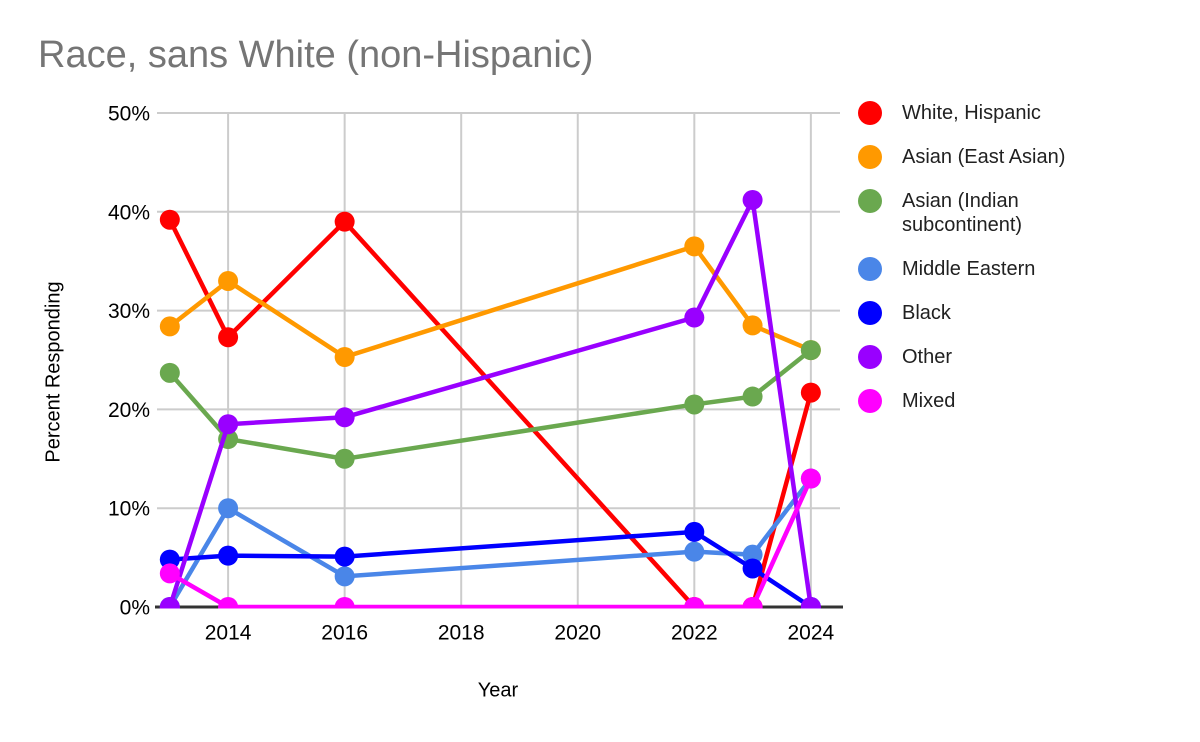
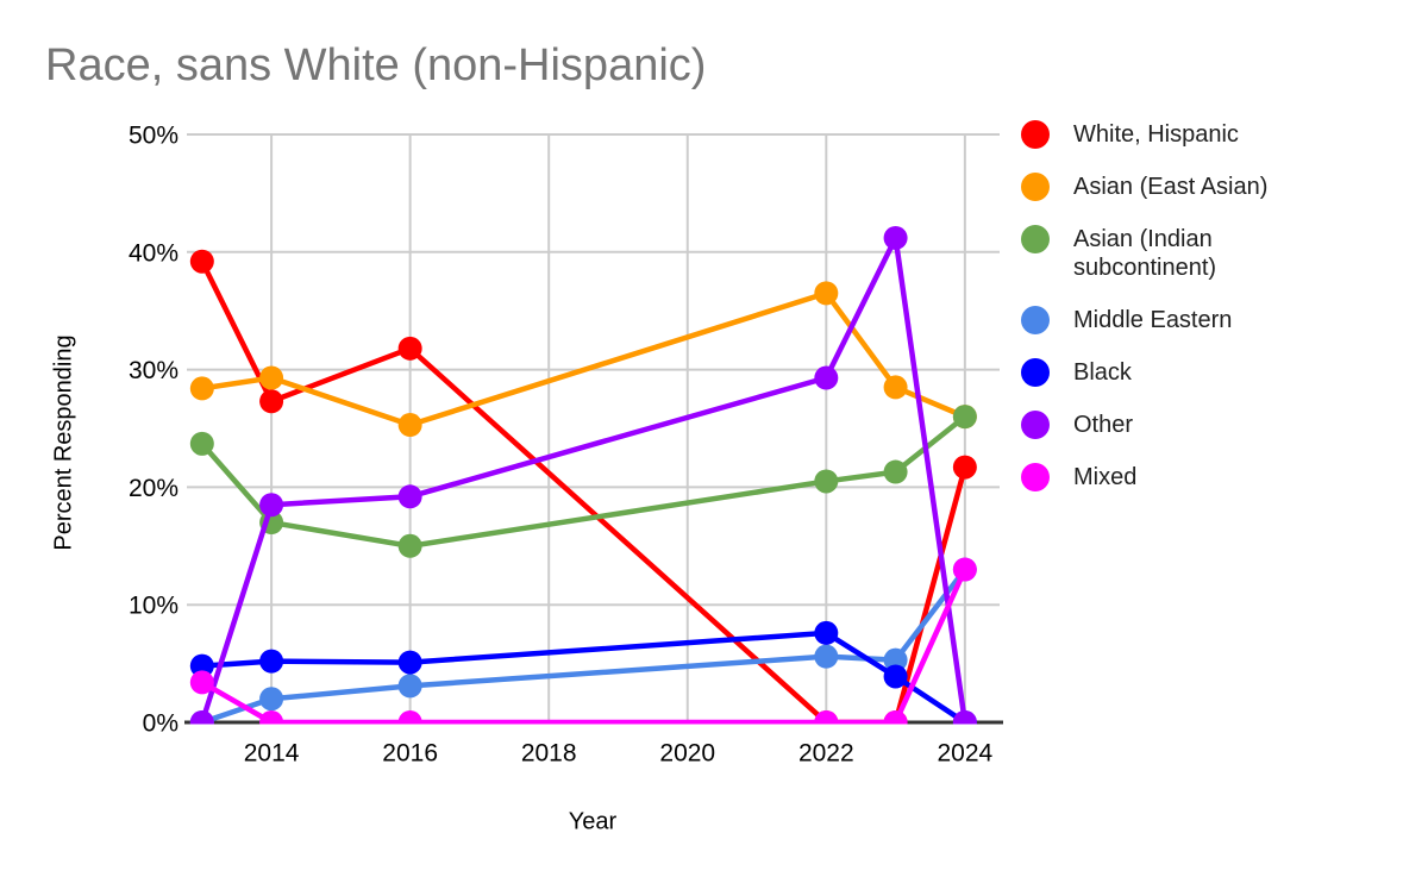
Asian (East Asian)/2014: 33% -> 29%
Middle Eastern/2014: 10% -> 2%
White, Hispanic/2016: 39% -> 32%
